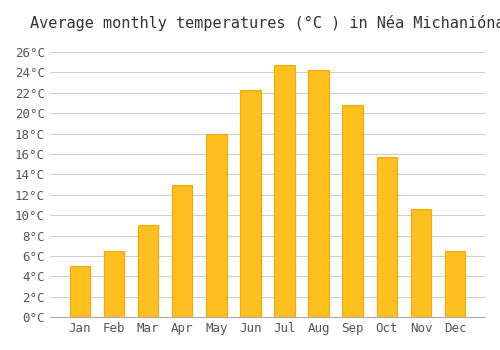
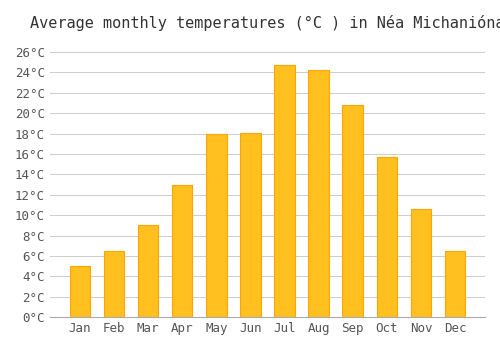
Jun: 22.3°C -> 18.1°C
